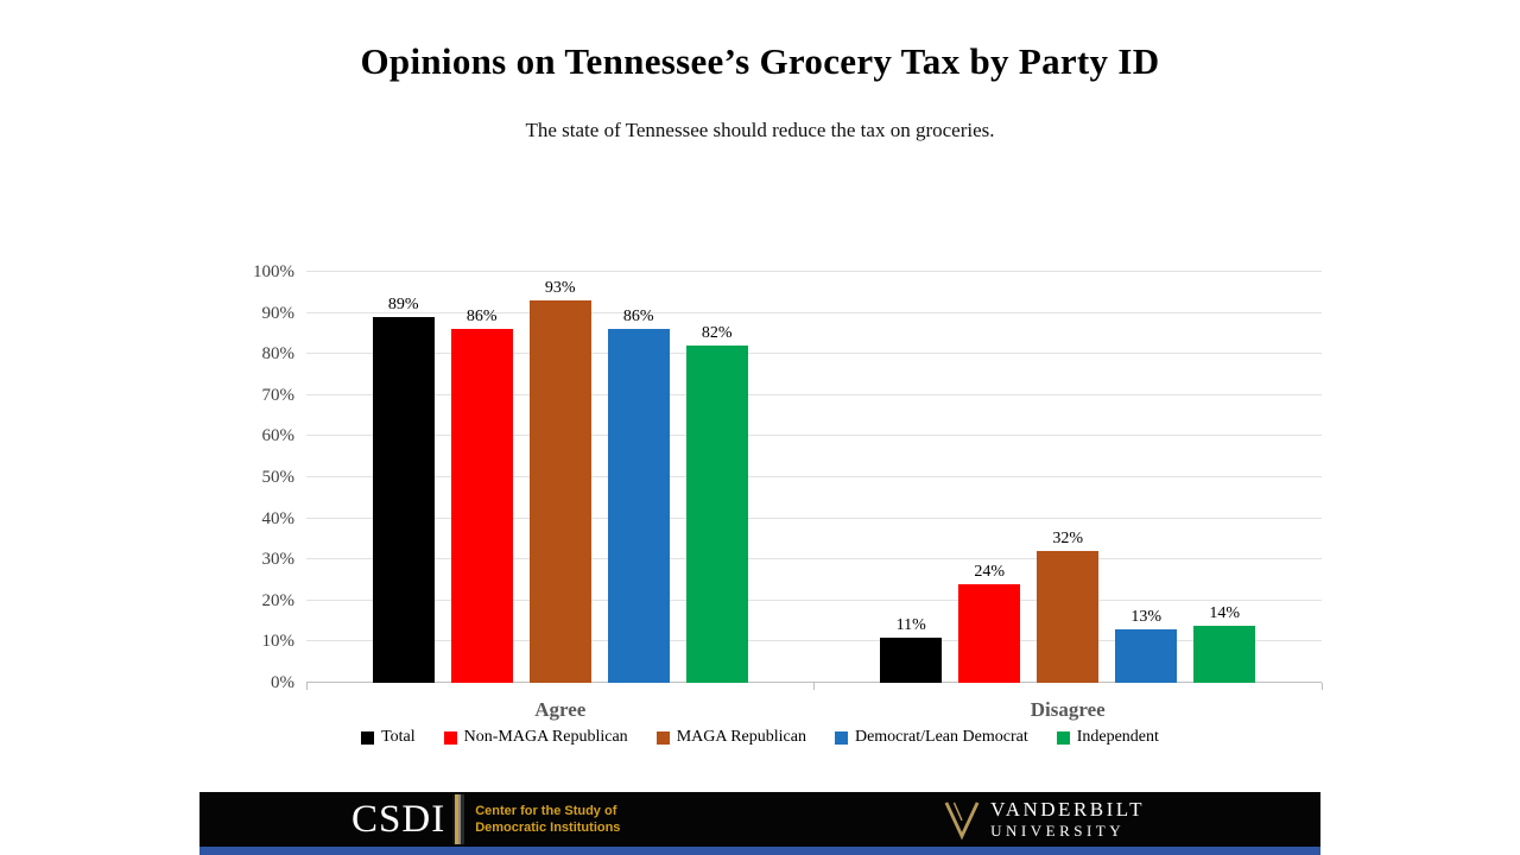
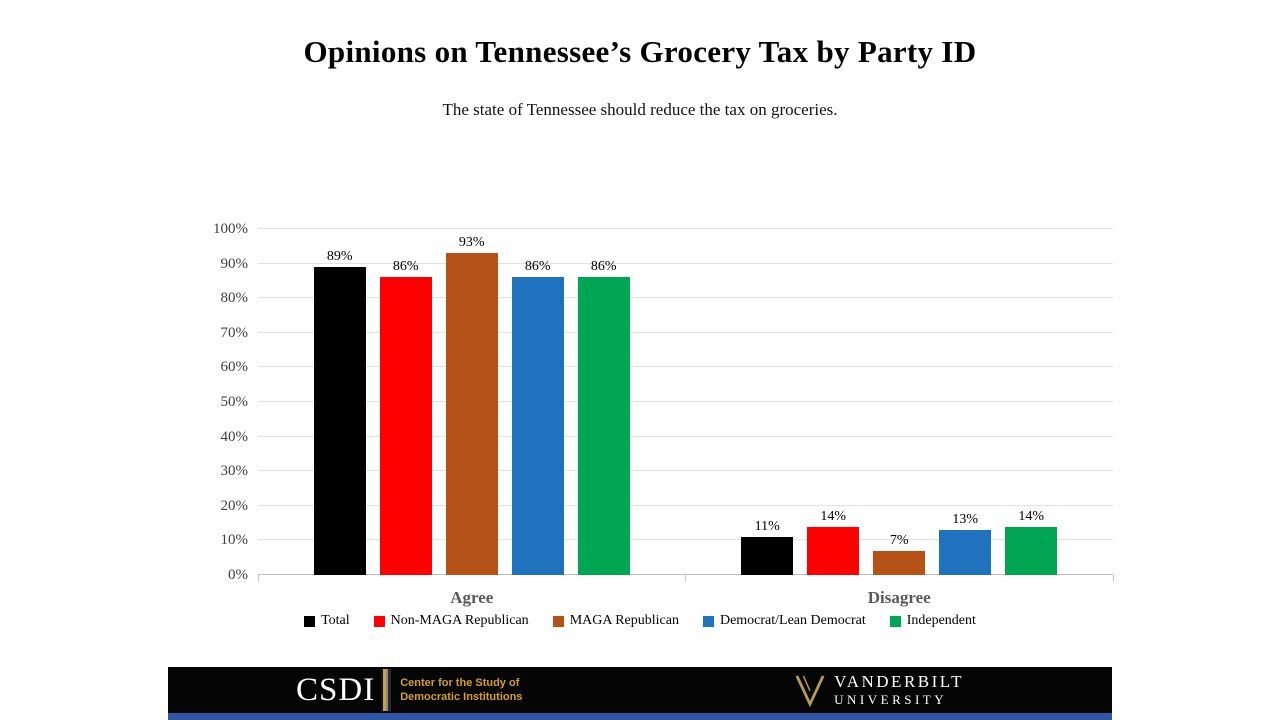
Independent/Agree: 82% -> 86%
Non-MAGA Republican/Disagree: 24% -> 14%
MAGA Republican/Disagree: 32% -> 7%
